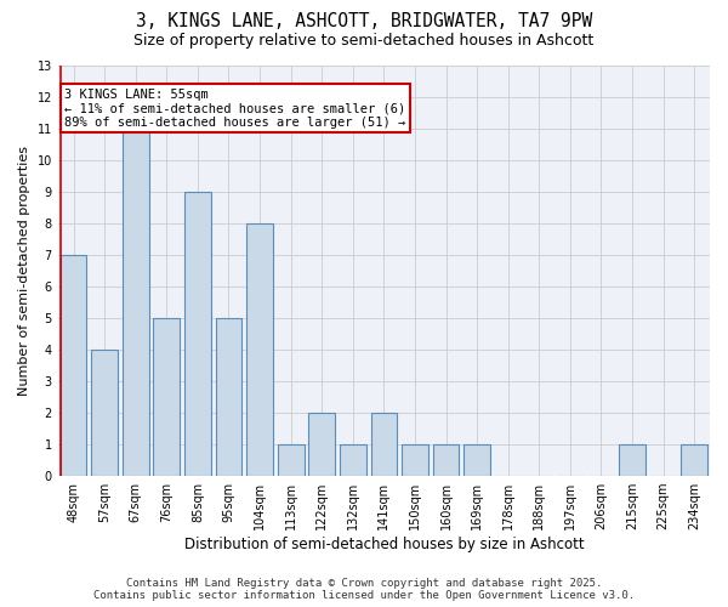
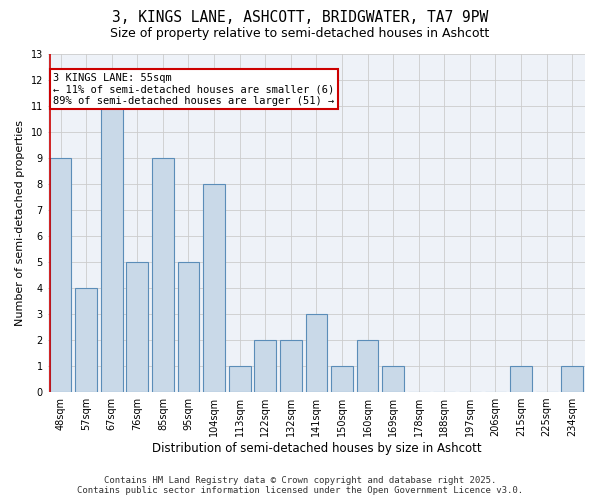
48sqm: 7 -> 9
132sqm: 1 -> 2
141sqm: 2 -> 3
160sqm: 1 -> 2
